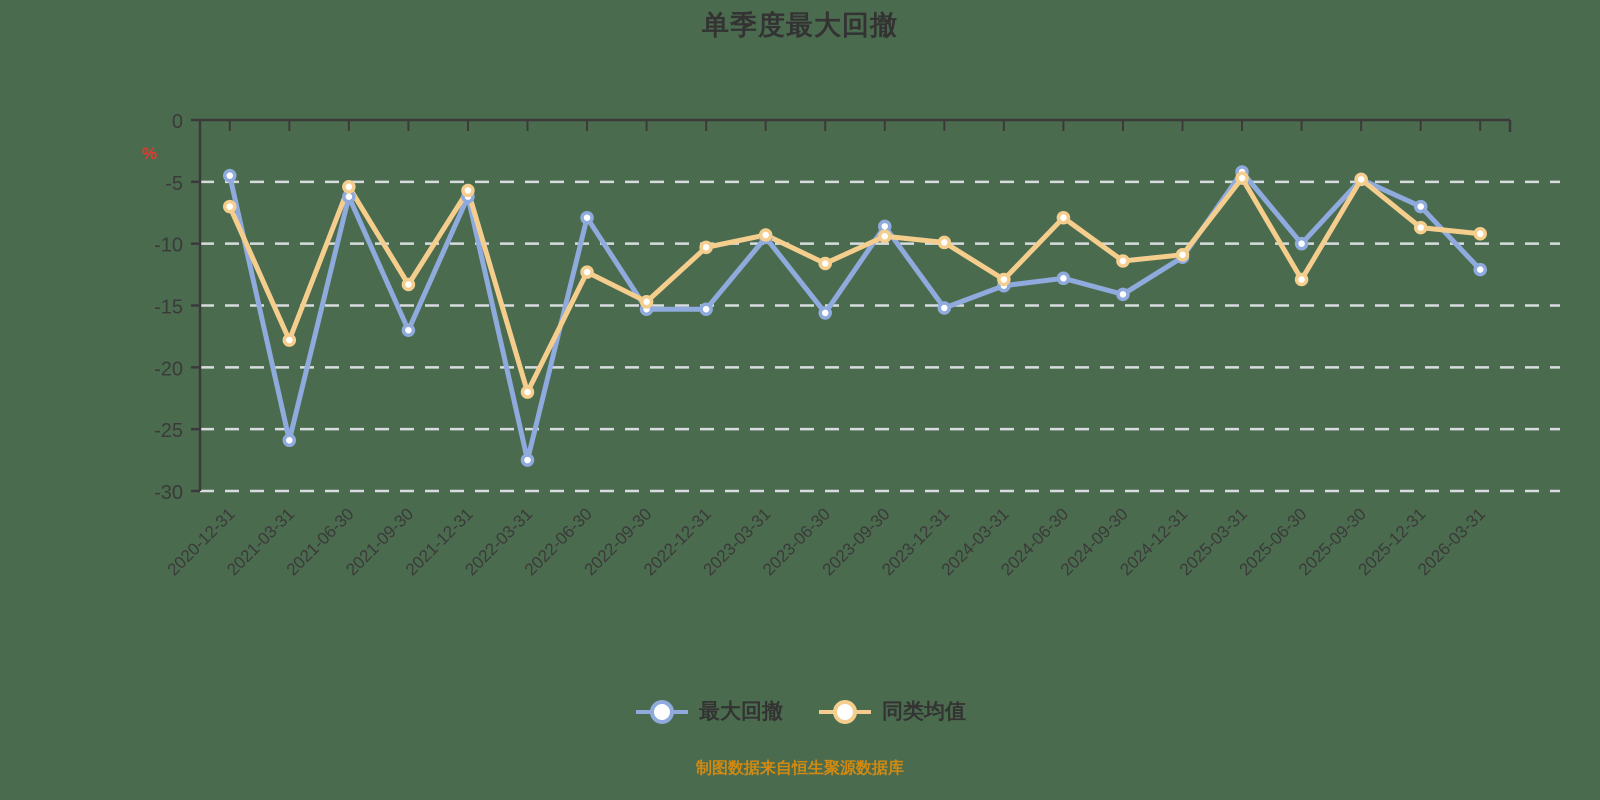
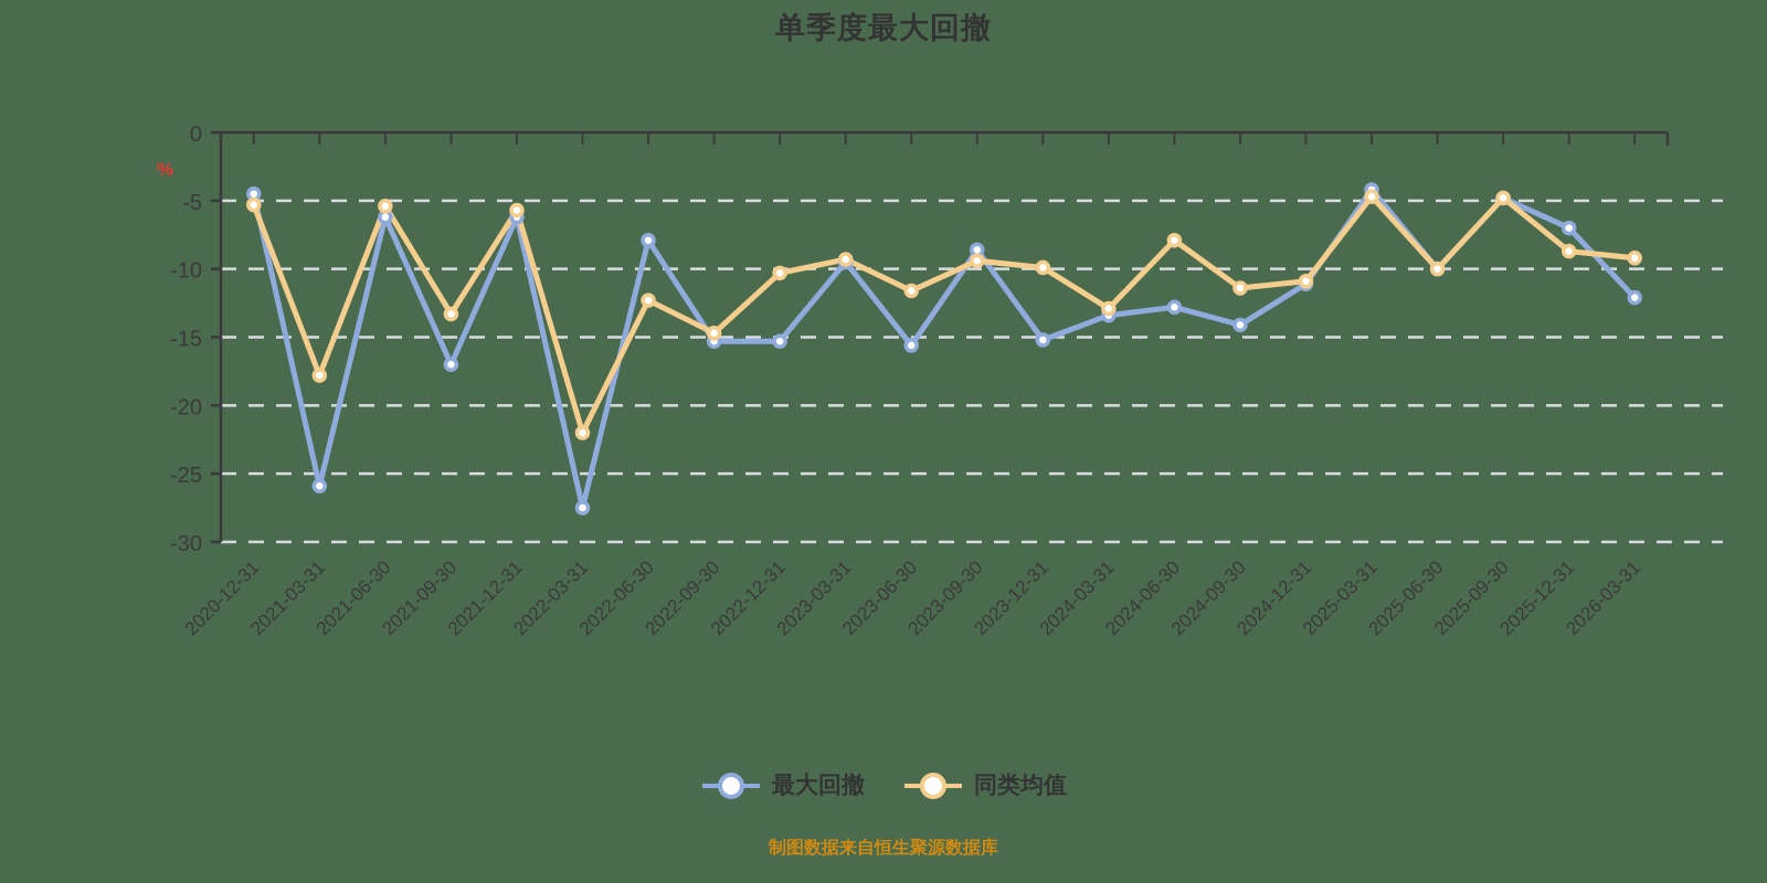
同类均值/2020-12-31: -7.0 -> -5.3
同类均值/2025-06-30: -12.9 -> -10.0
